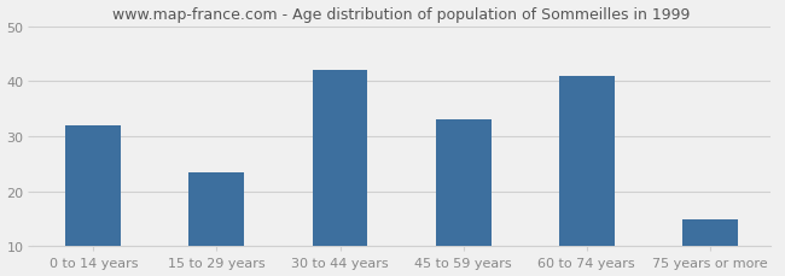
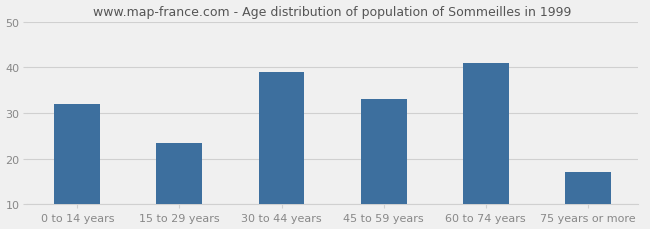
30 to 44 years: 42.0 -> 39.0
75 years or more: 15.0 -> 17.0
